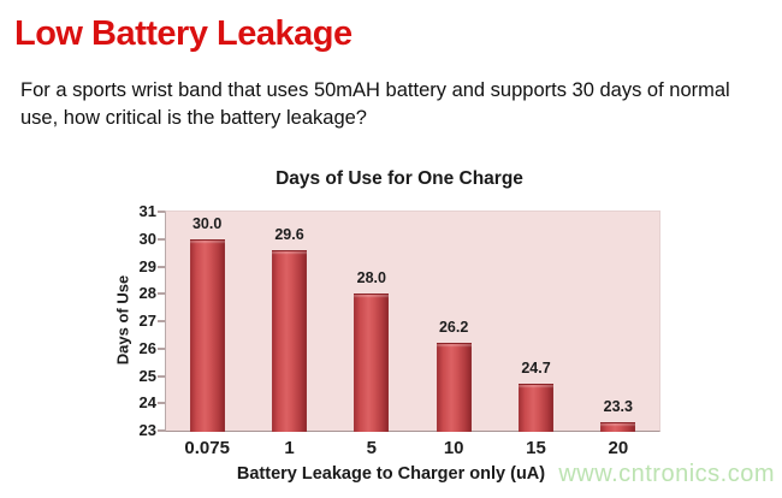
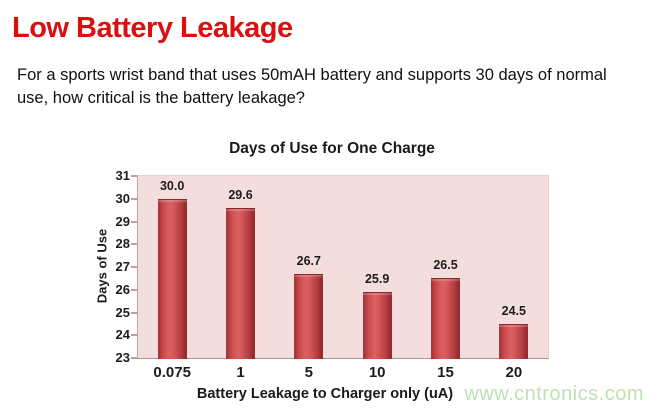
5: 28.0 -> 26.7
10: 26.2 -> 25.9
15: 24.7 -> 26.5
20: 23.3 -> 24.5
